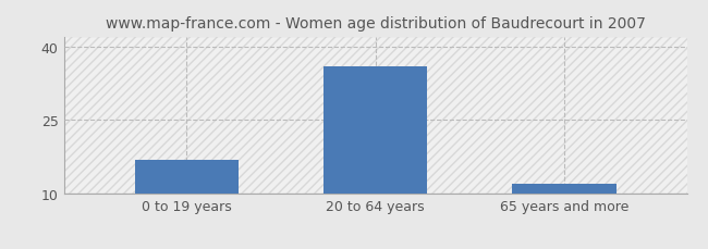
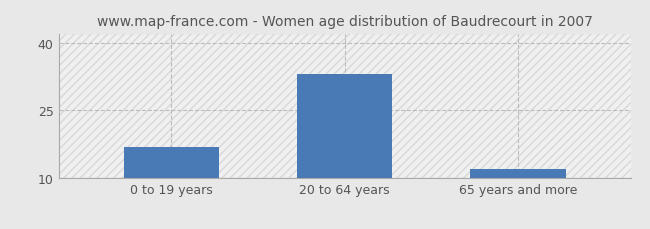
20 to 64 years: 36 -> 33
